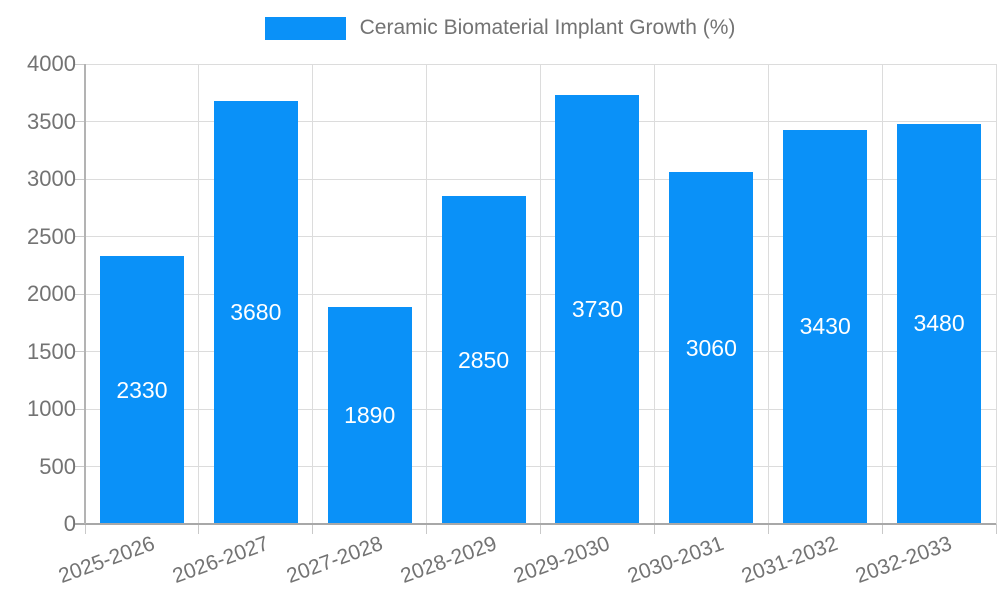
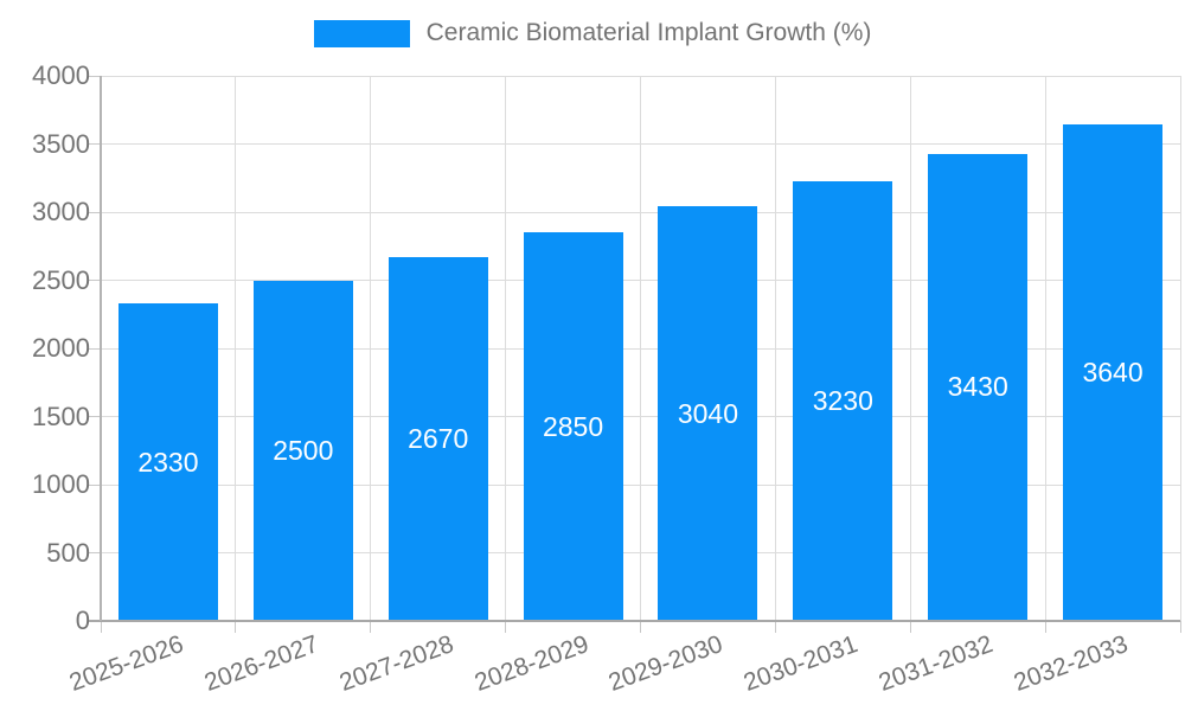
2026-2027: 3680 -> 2500
2027-2028: 1890 -> 2670
2029-2030: 3730 -> 3040
2030-2031: 3060 -> 3230
2032-2033: 3480 -> 3640
